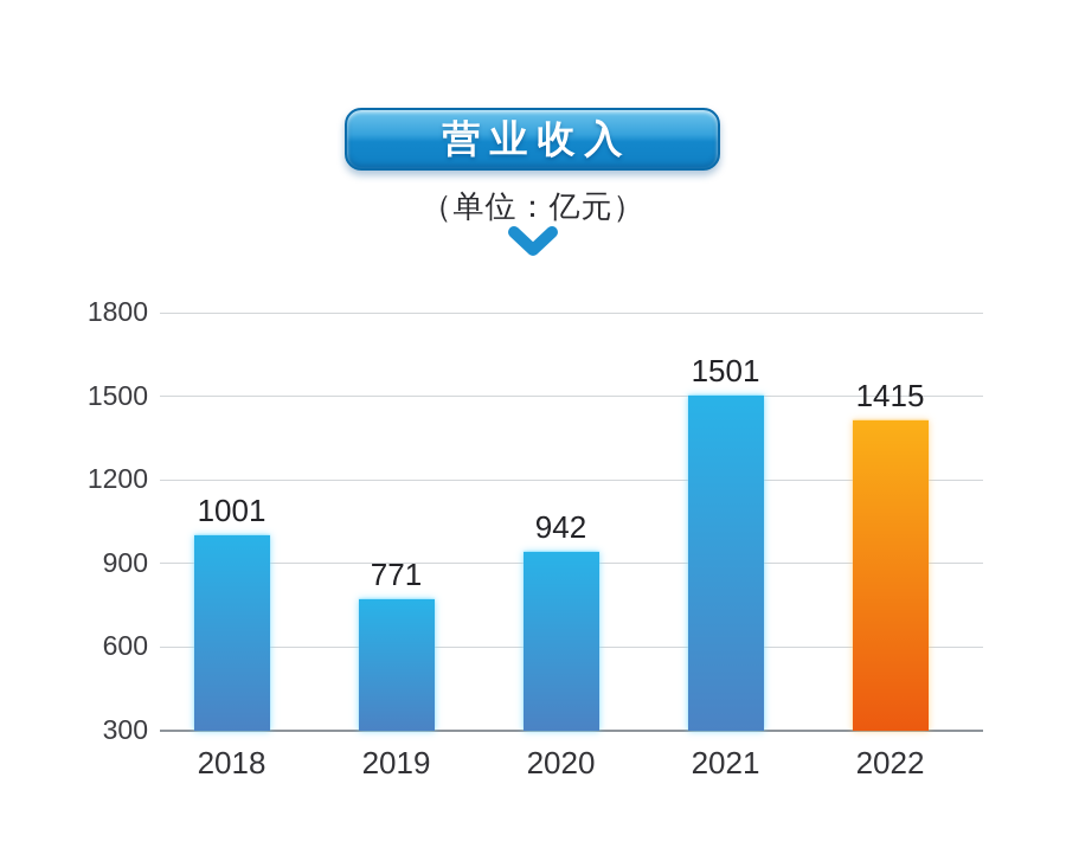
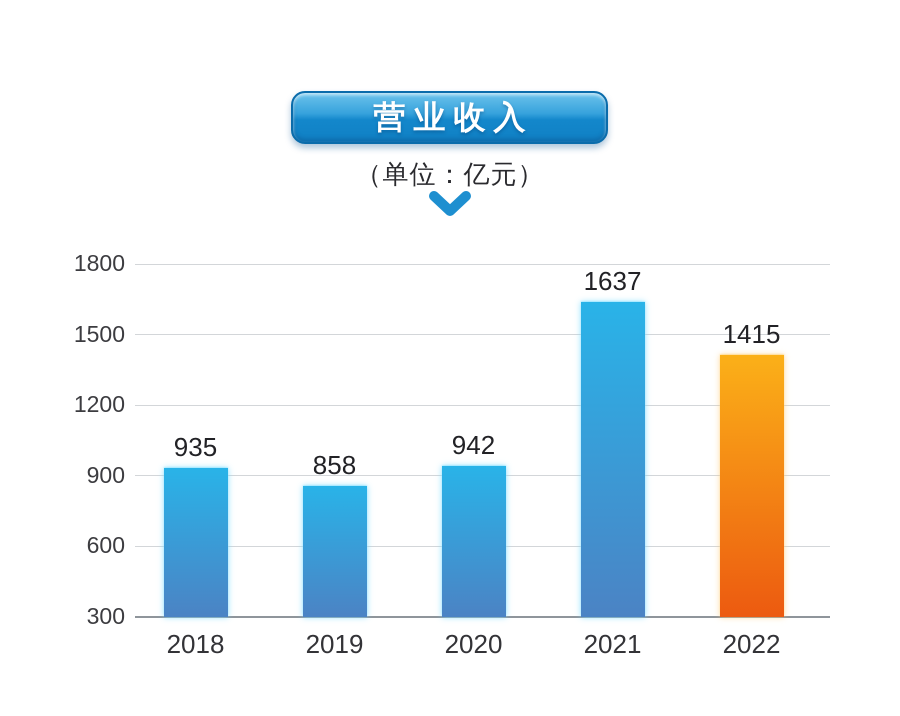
2018: 1001 -> 935
2019: 771 -> 858
2021: 1501 -> 1637
